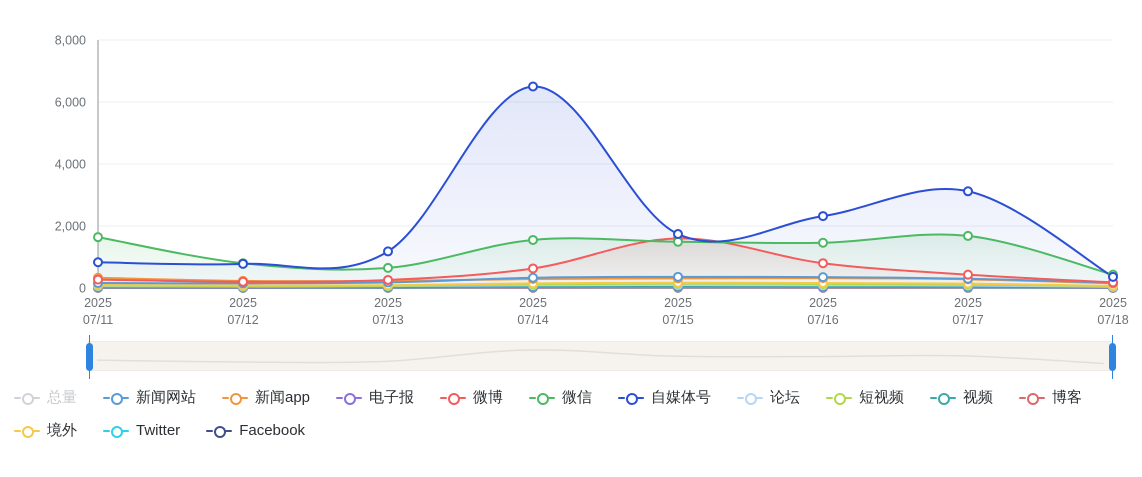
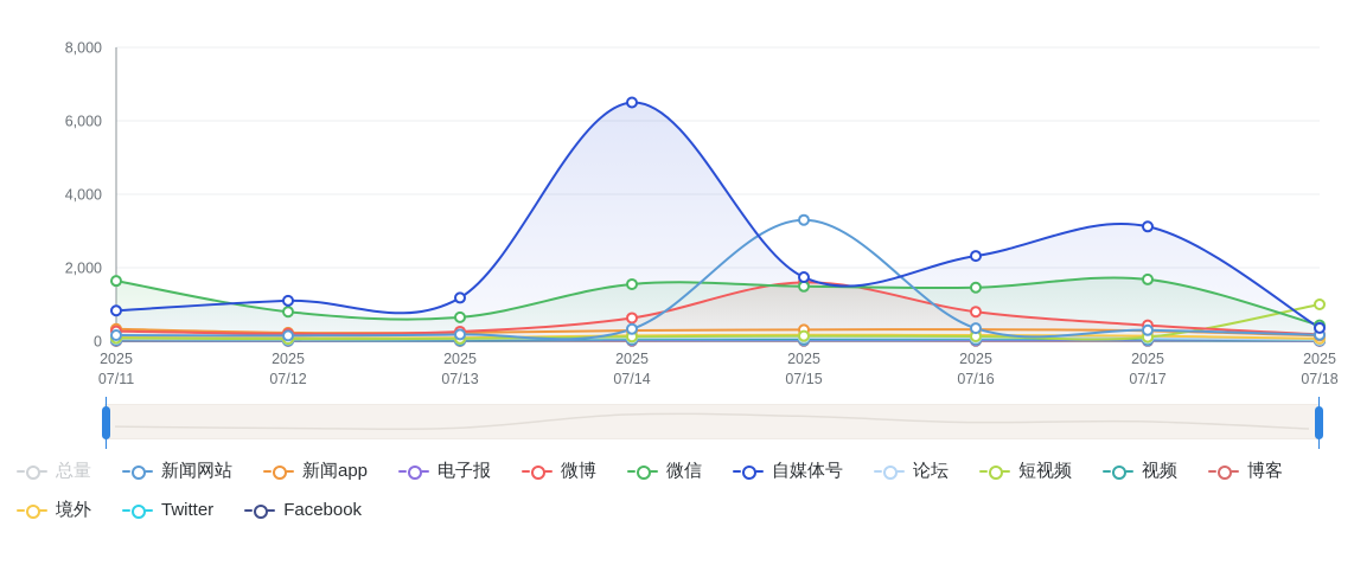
自媒体号/2025 07/12: 800 -> 1100
新闻网站/2025 07/15: 400 -> 3300
短视频/2025 07/18: 100 -> 1000
